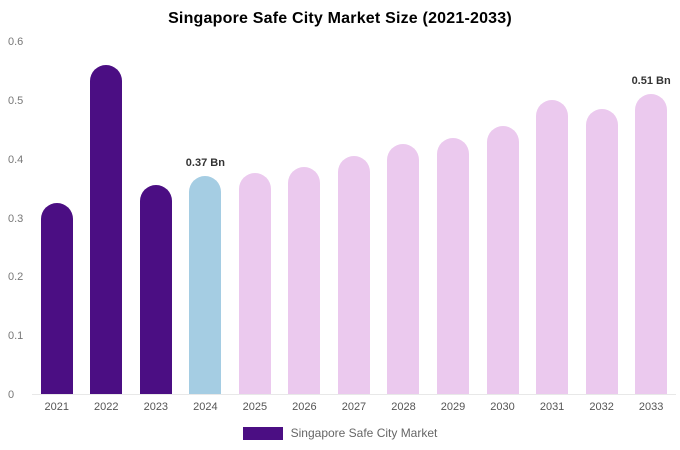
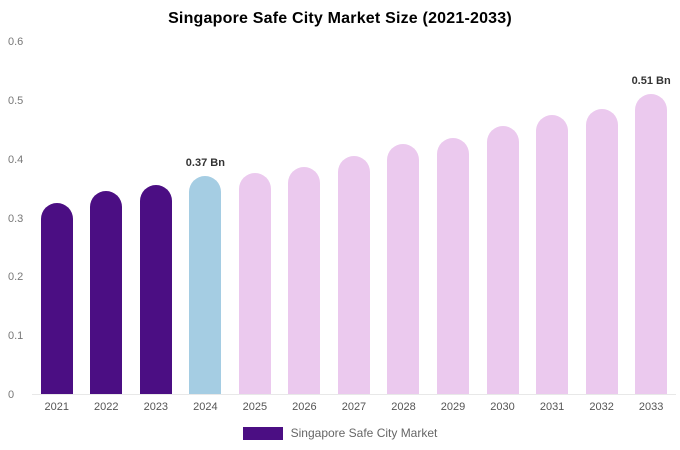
2022: 0.56 -> 0.34
2031: 0.50 -> 0.47
